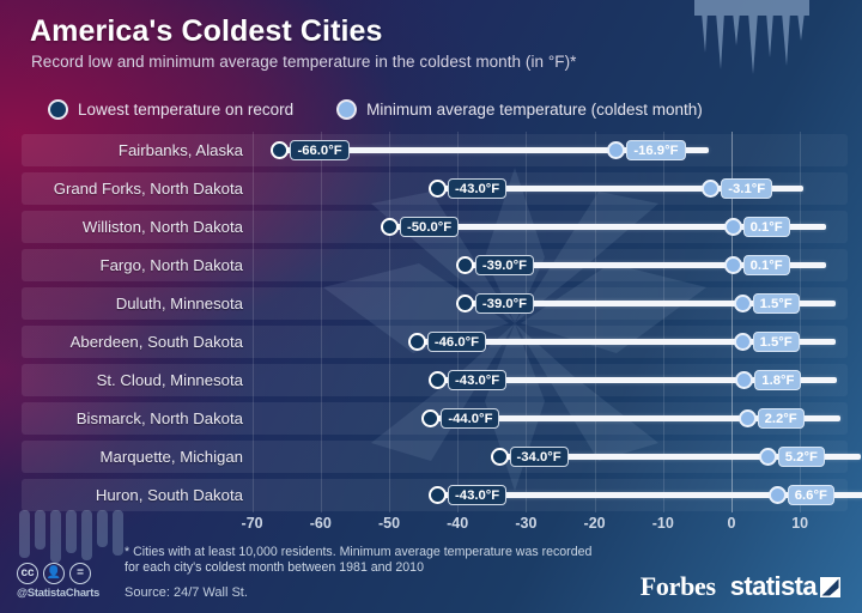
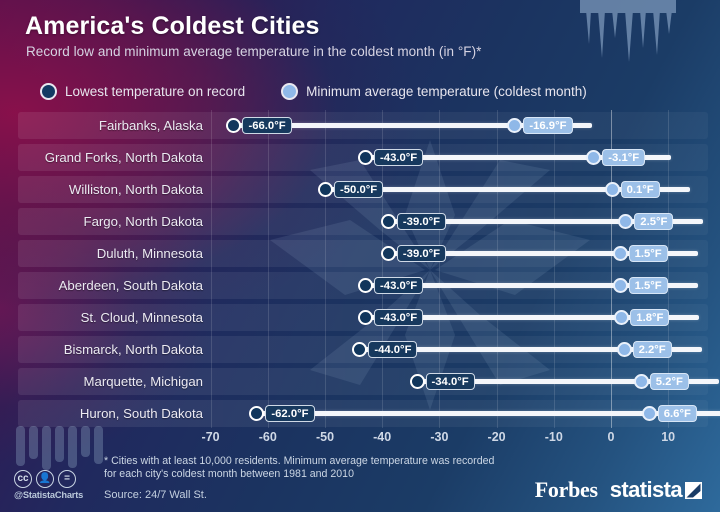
Minimum average temperature (coldest month)/Fargo, North Dakota: 0.1°F -> 2.5°F
Lowest temperature on record/Aberdeen, South Dakota: -46.0°F -> -43.0°F
Lowest temperature on record/Huron, South Dakota: -43.0°F -> -62.0°F
